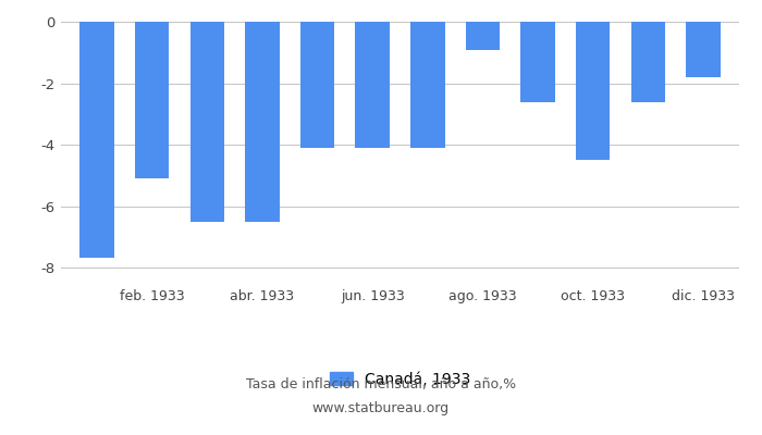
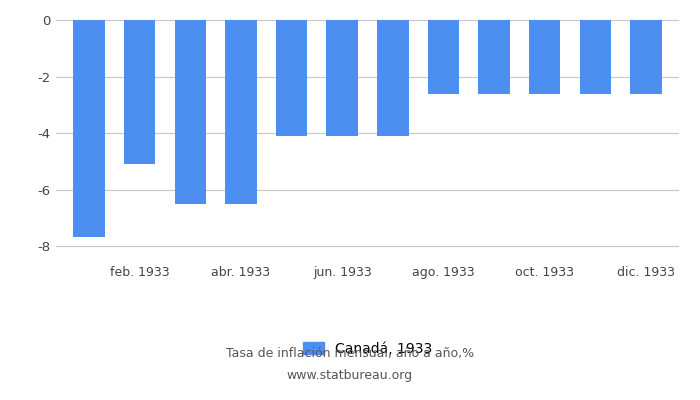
ago. 1933: -0.9 -> -2.6
oct. 1933: -4.5 -> -2.6
dic. 1933: -1.8 -> -2.6
